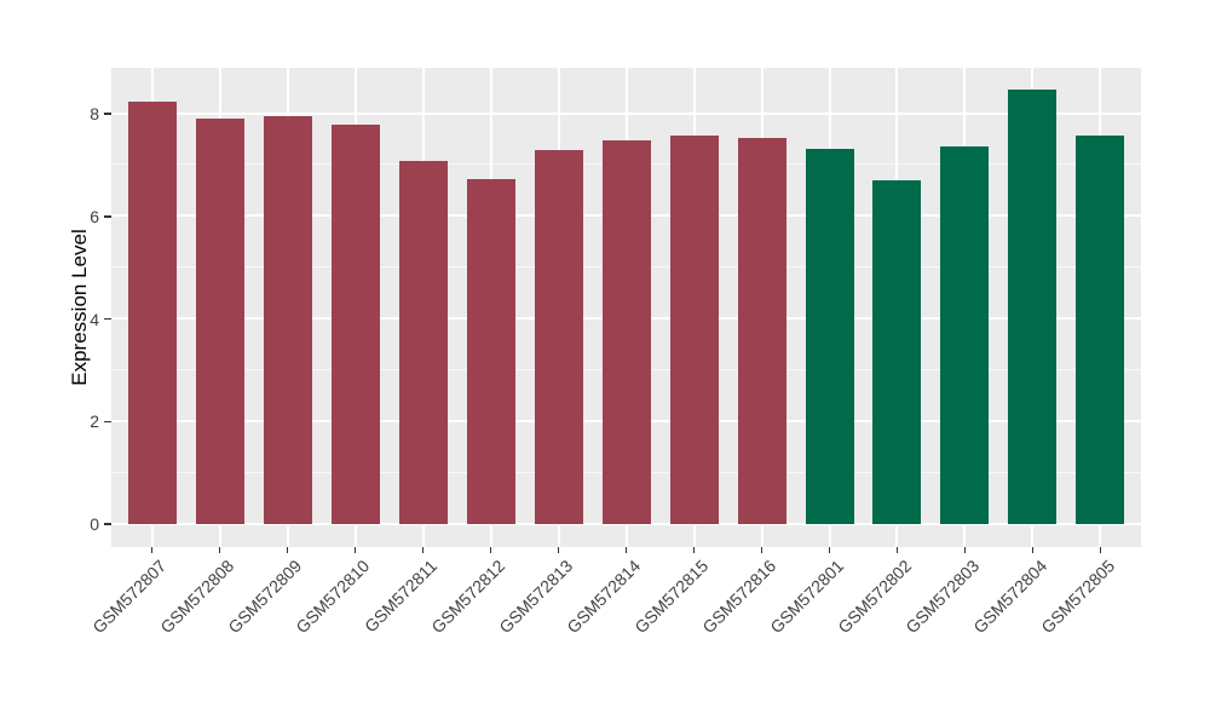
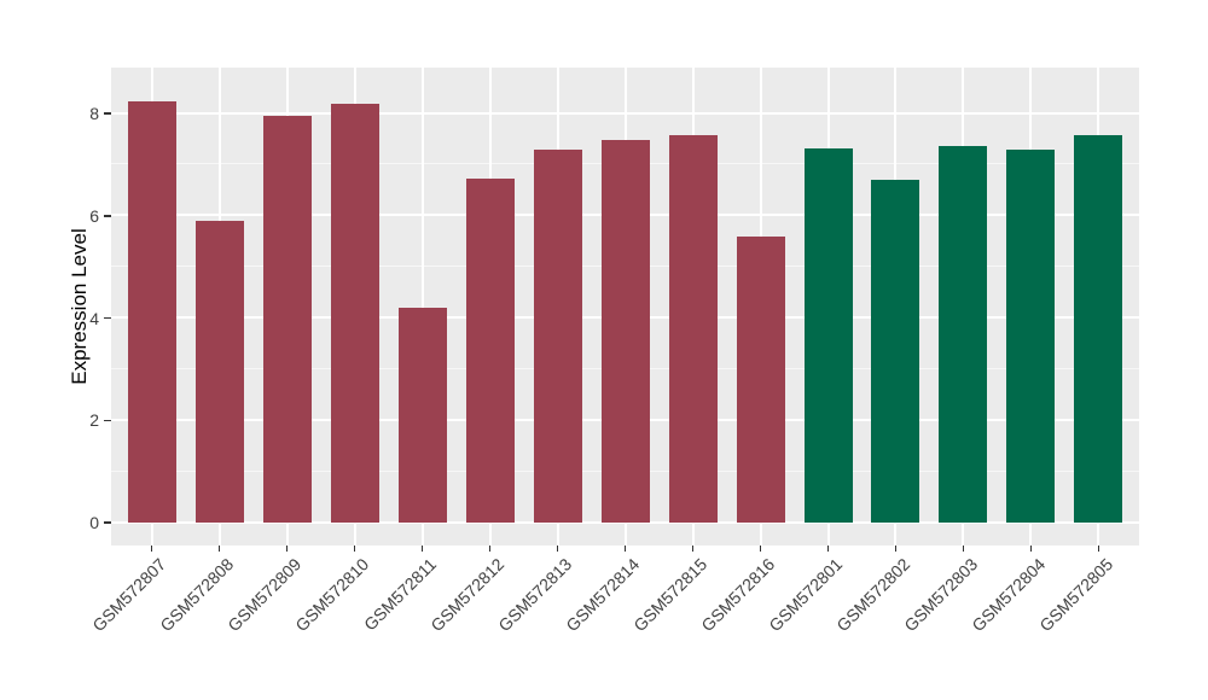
GSM572808: 7.9 -> 5.9
GSM572810: 7.8 -> 8.2
GSM572811: 7.1 -> 4.2
GSM572816: 7.5 -> 5.6
GSM572804: 8.5 -> 7.3
